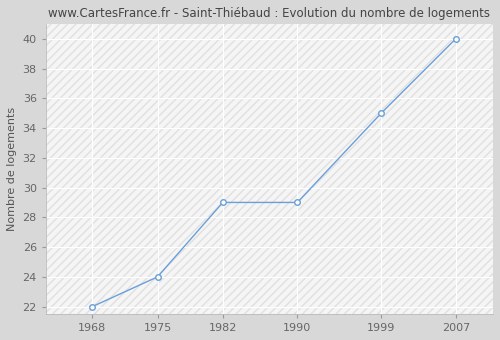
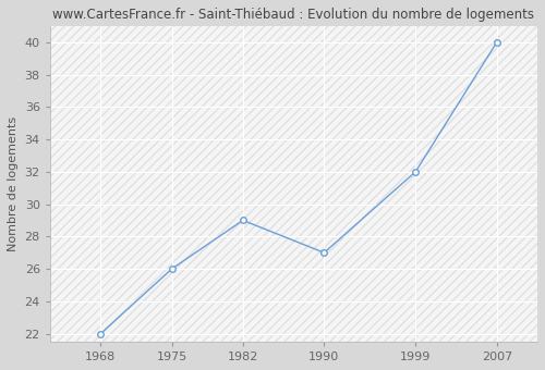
1975: 24 -> 26
1990: 29 -> 27
1999: 35 -> 32
